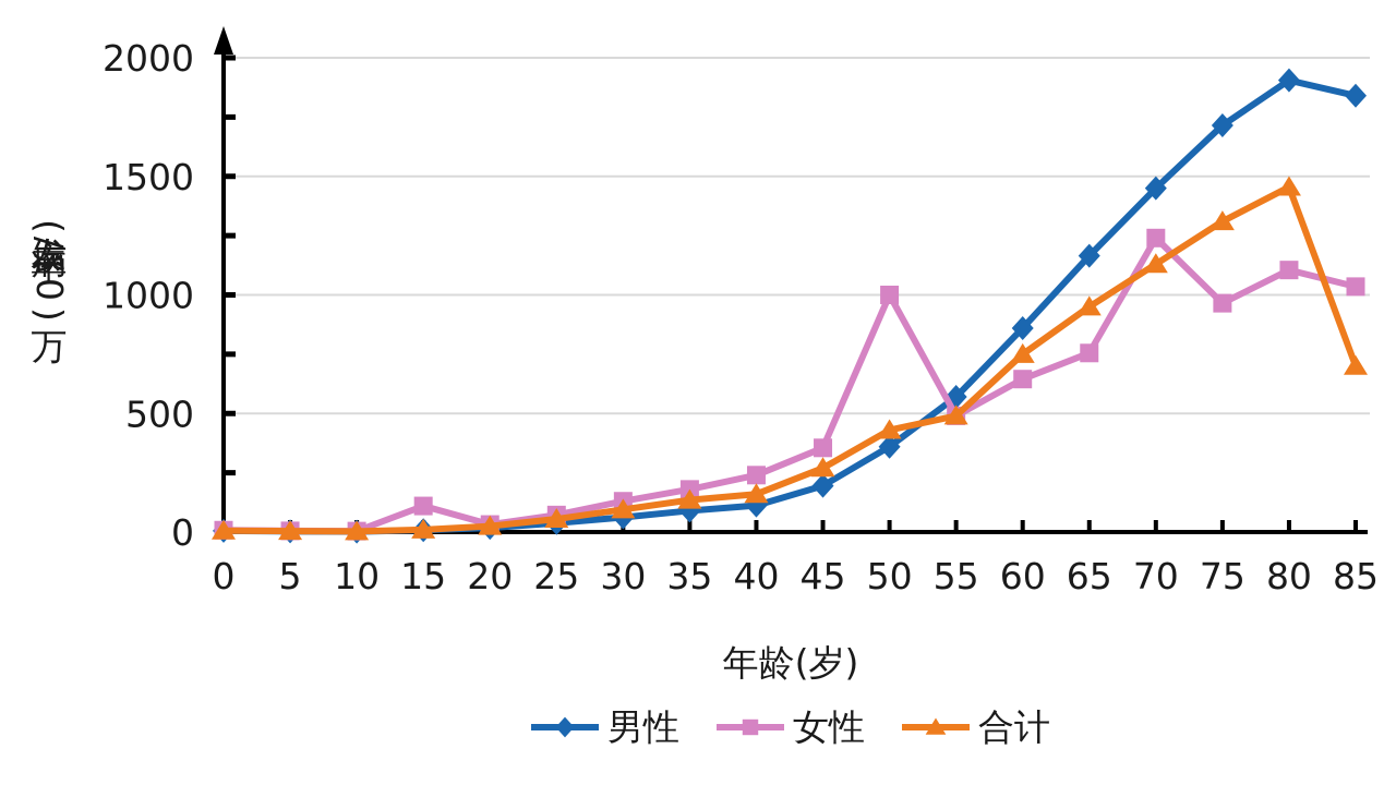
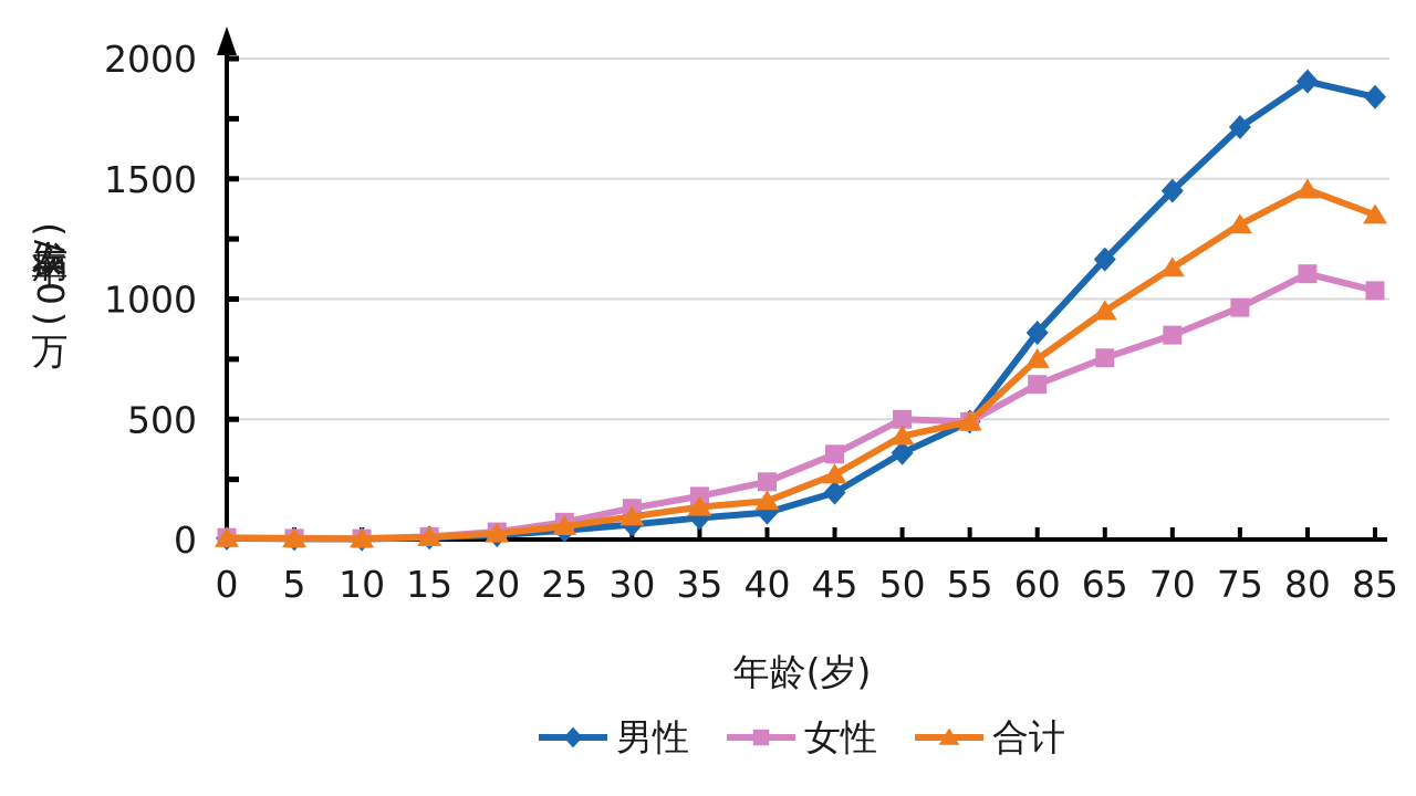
女性/15: 110 -> 10
女性/50: 1000 -> 500
男性/55: 570 -> 490
女性/70: 1240 -> 850
合计/85: 700 -> 1350
